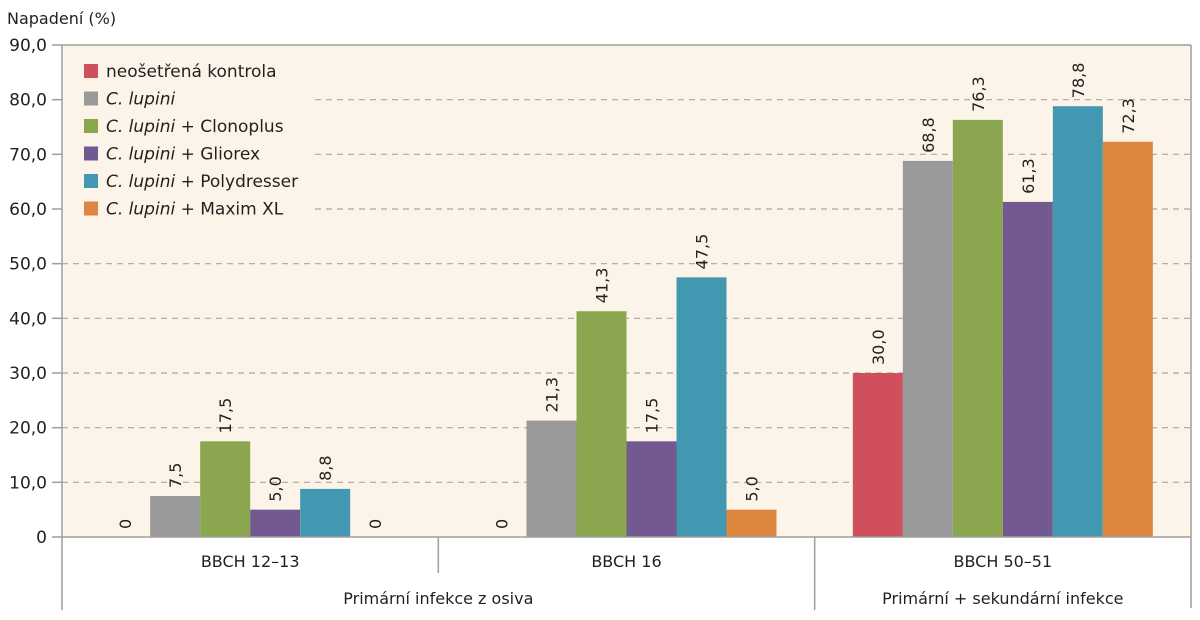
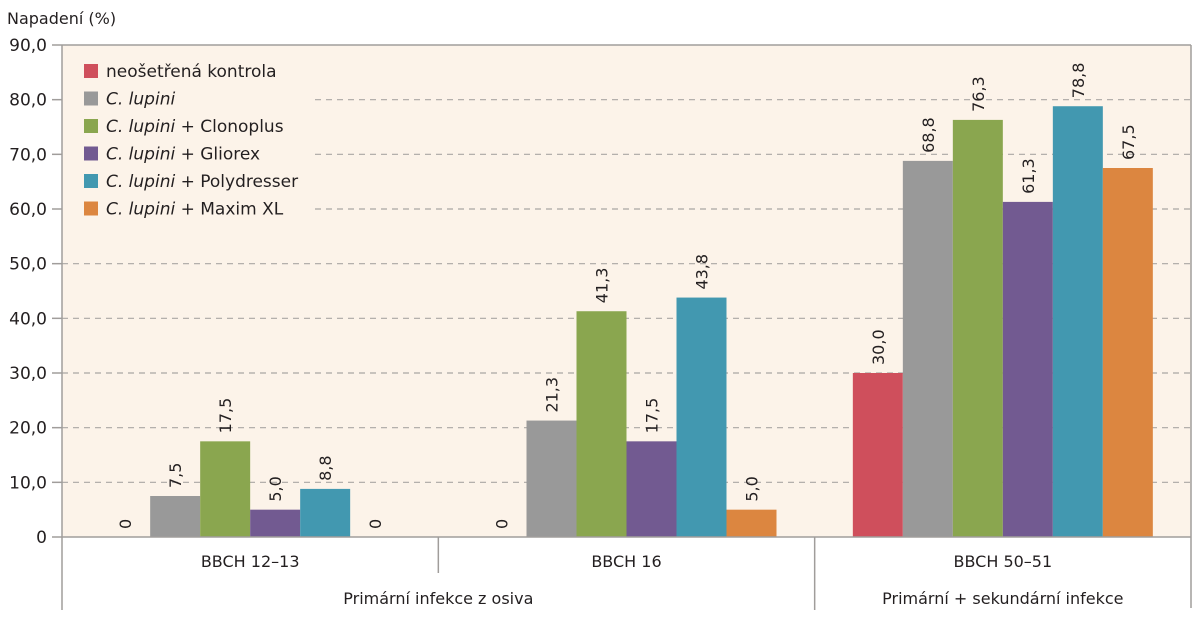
C. lupini + Polydresser/BBCH 16: 47,5 -> 43,8
C. lupini + Maxim XL/BBCH 50–51: 72,3 -> 67,5
